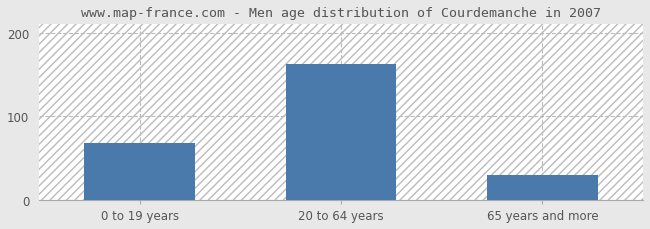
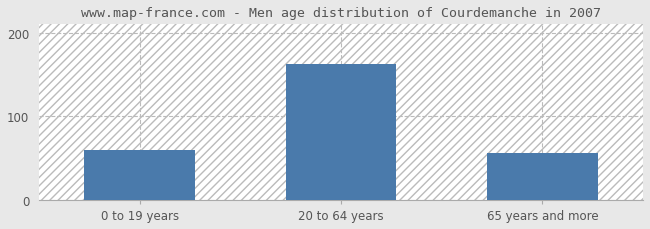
0 to 19 years: 68 -> 60
65 years and more: 30 -> 56
